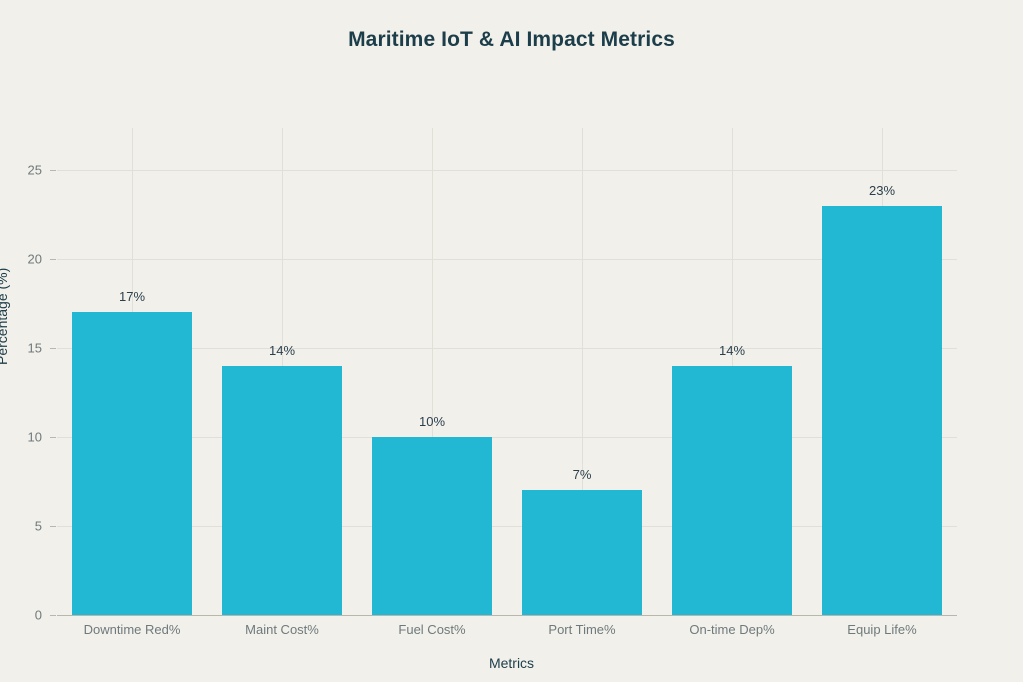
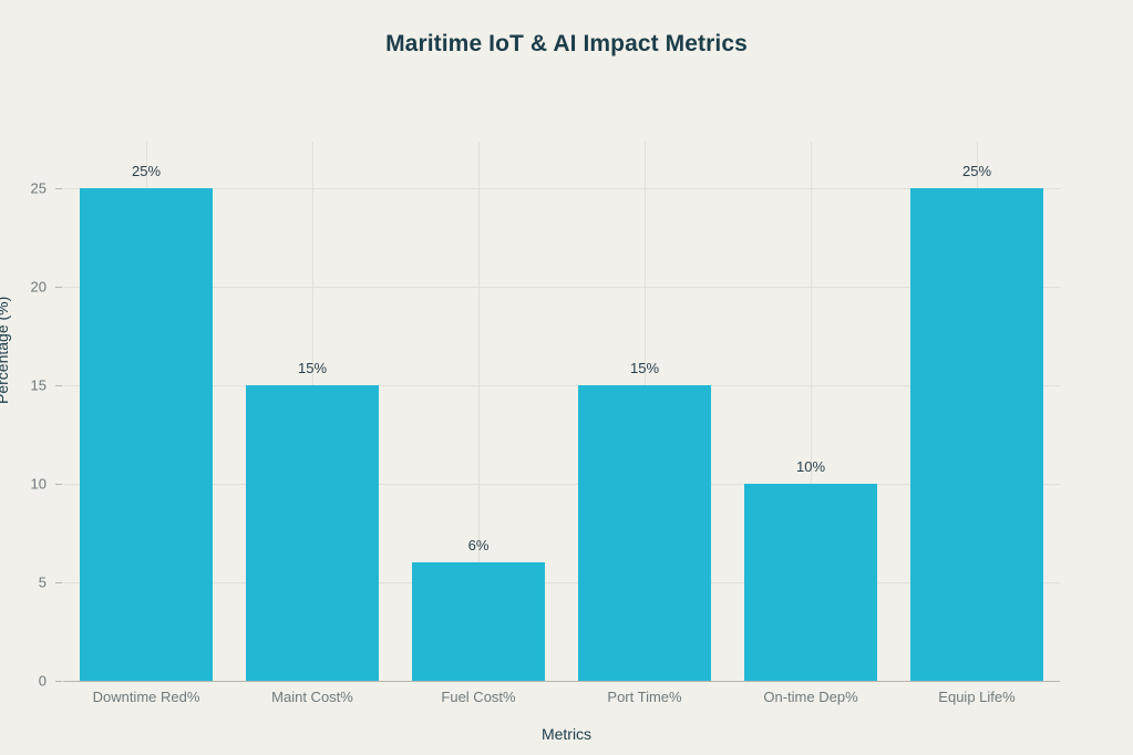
Downtime Red%: 17% -> 25%
Maint Cost%: 14% -> 15%
Fuel Cost%: 10% -> 6%
Port Time%: 7% -> 15%
On-time Dep%: 14% -> 10%
Equip Life%: 23% -> 25%
